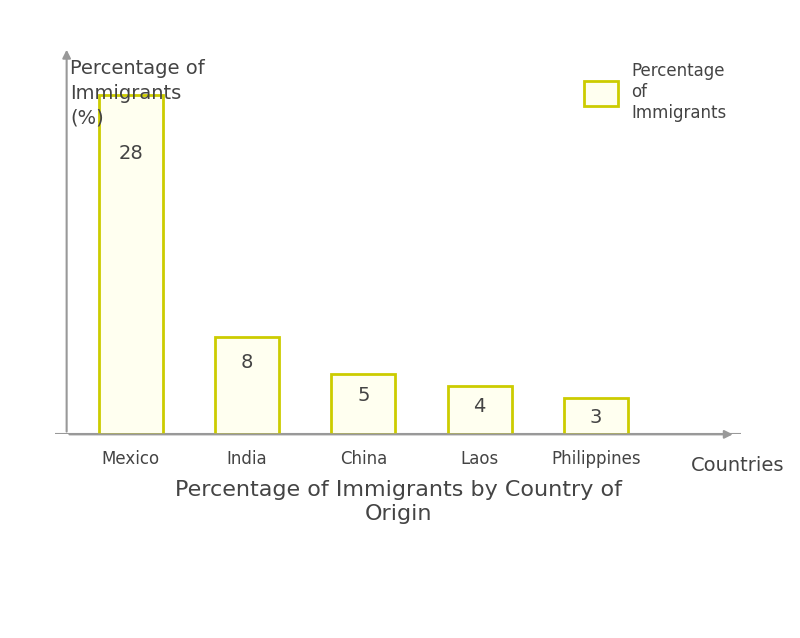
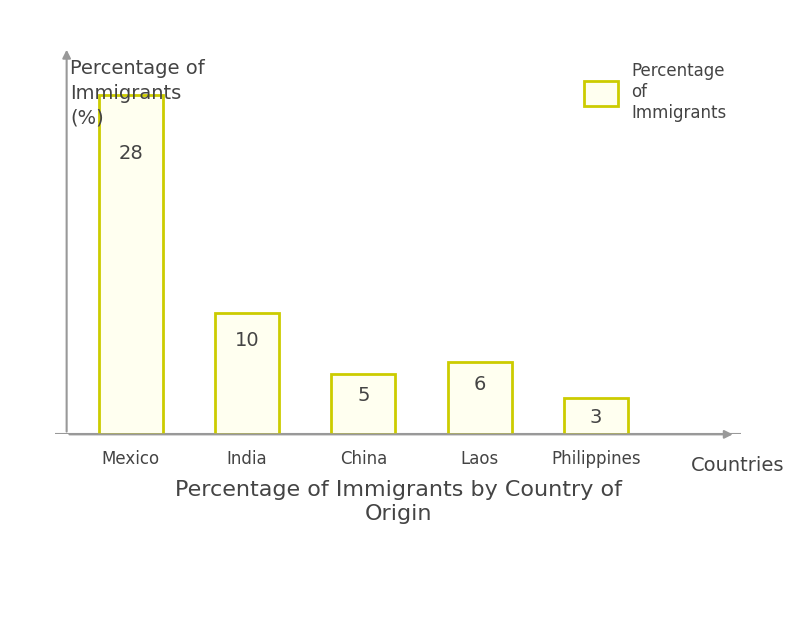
India: 8 -> 10
Laos: 4 -> 6
